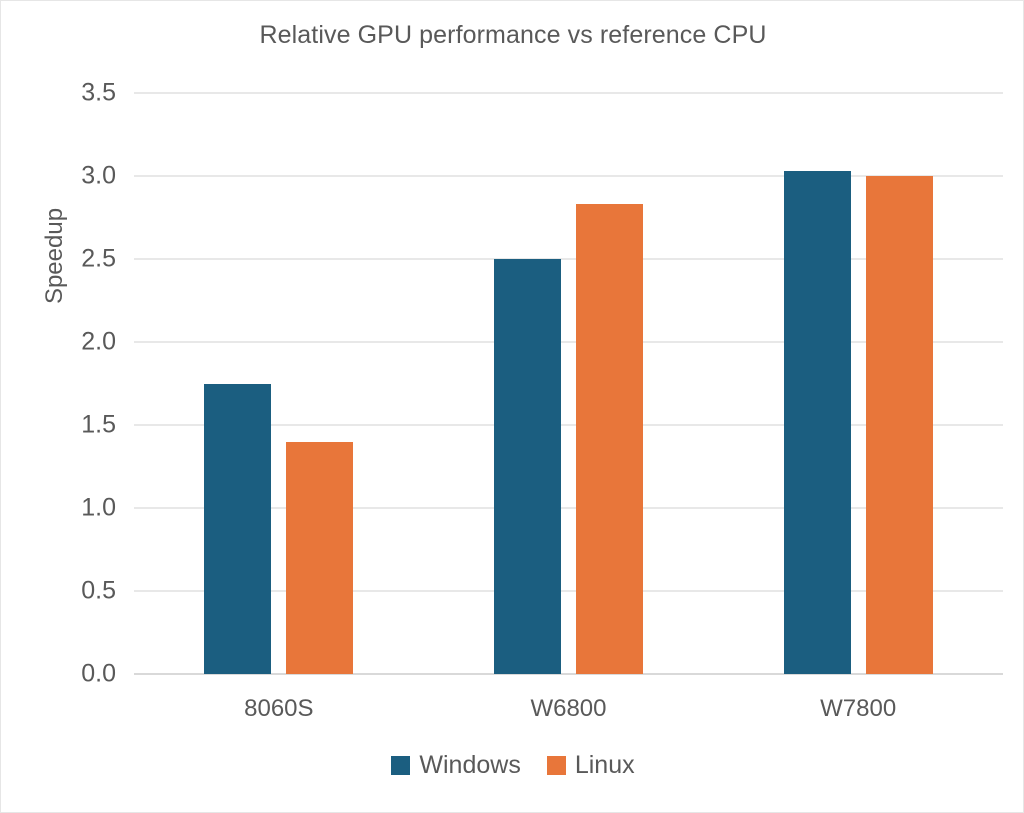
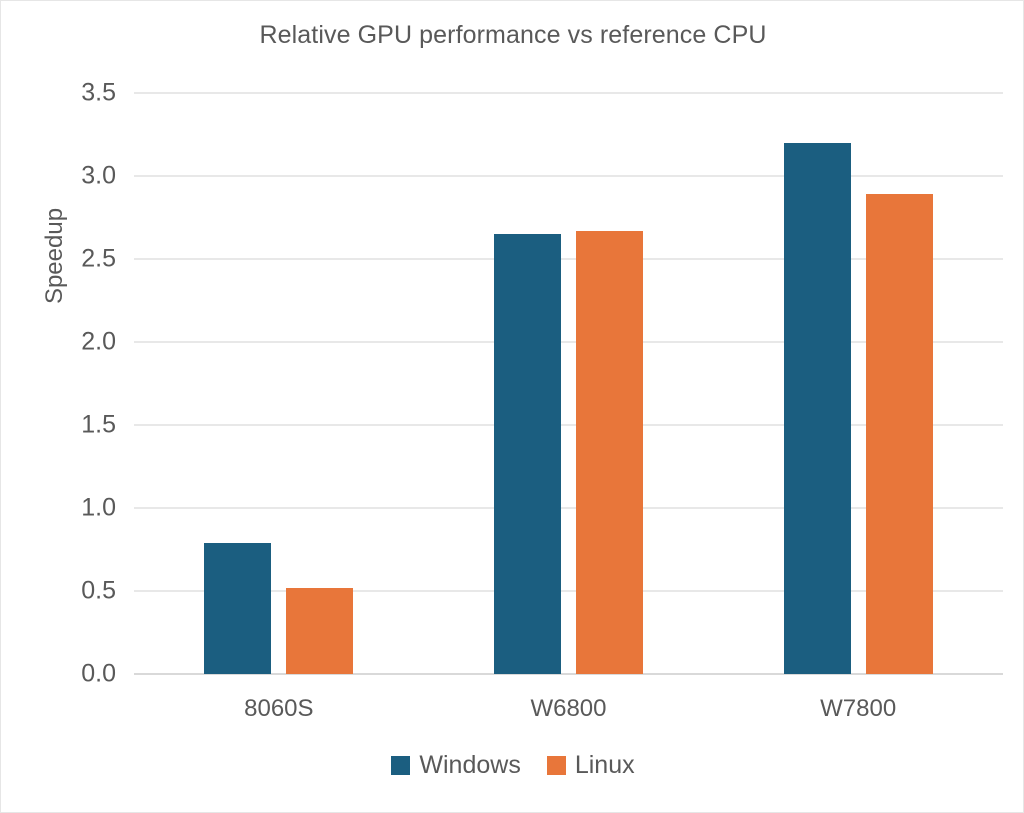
Windows/8060S: 1.75 -> 0.79
Linux/8060S: 1.40 -> 0.52
Windows/W6800: 2.50 -> 2.65
Linux/W6800: 2.83 -> 2.67
Windows/W7800: 3.03 -> 3.20
Linux/W7800: 3.00 -> 2.89
